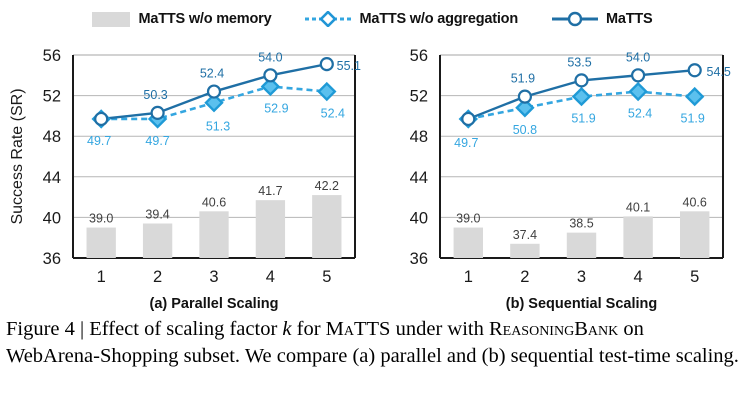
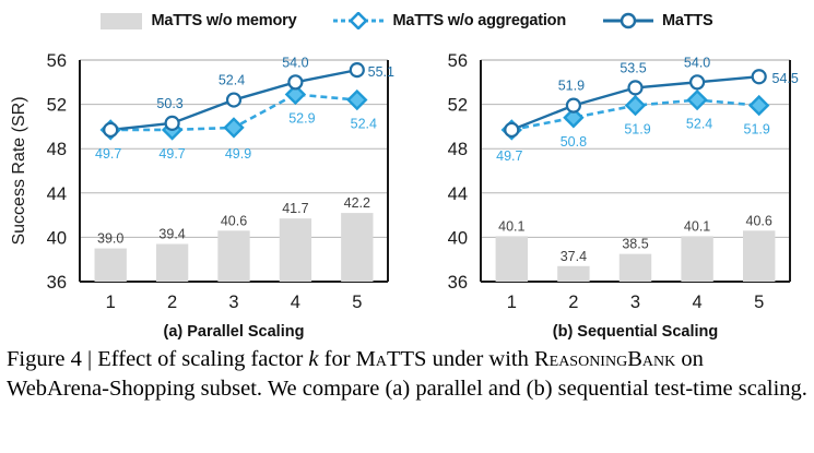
(a) Parallel Scaling/MaTTS w/o aggregation/3: 51.3 -> 49.9
(b) Sequential Scaling/MaTTS w/o memory/1: 39.0 -> 40.1
